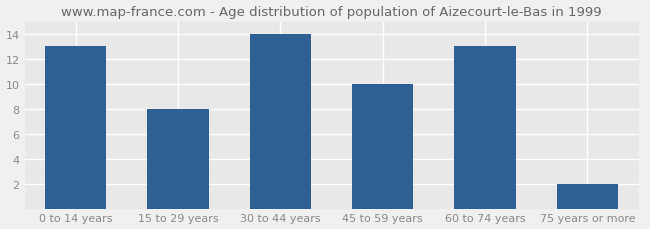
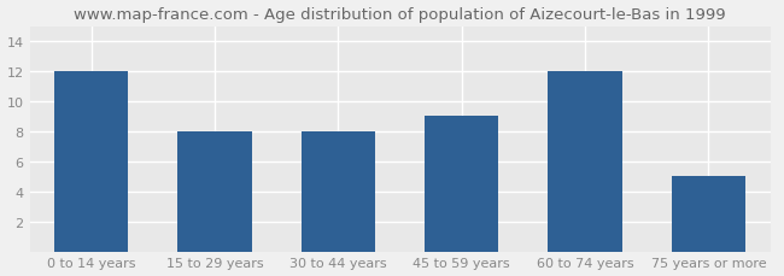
0 to 14 years: 13 -> 12
30 to 44 years: 14 -> 8
45 to 59 years: 10 -> 9
60 to 74 years: 13 -> 12
75 years or more: 2 -> 5
